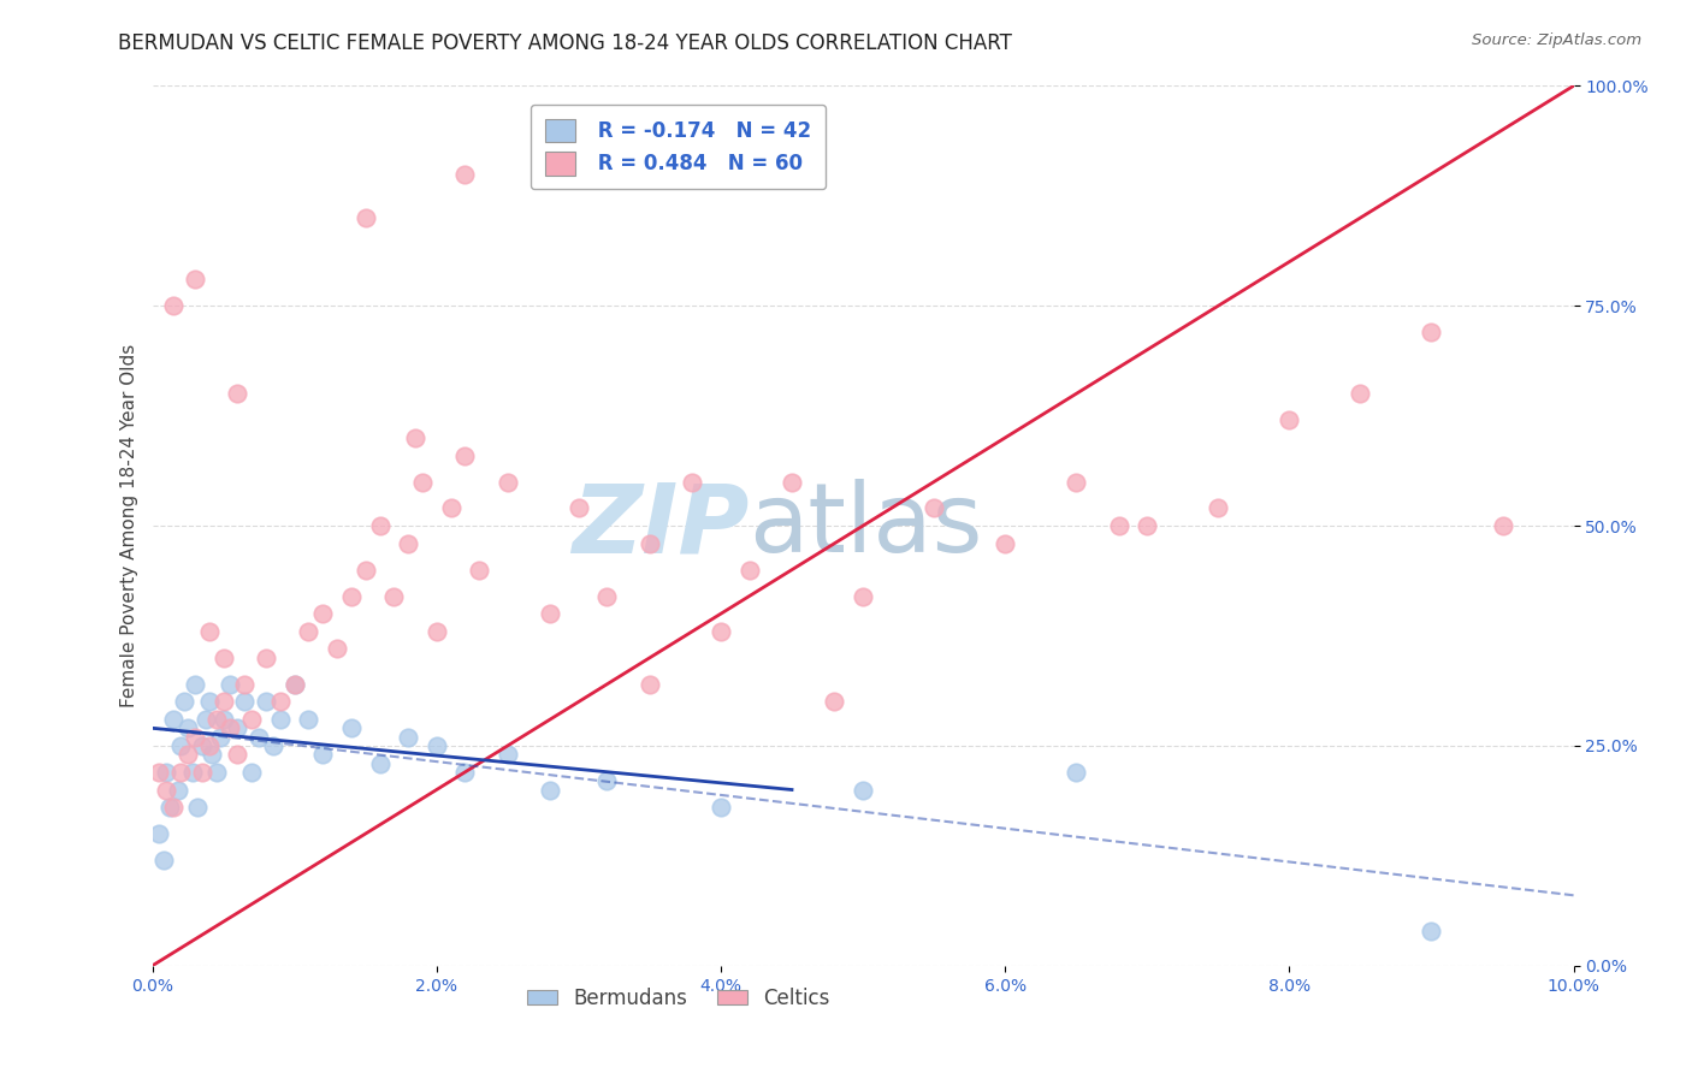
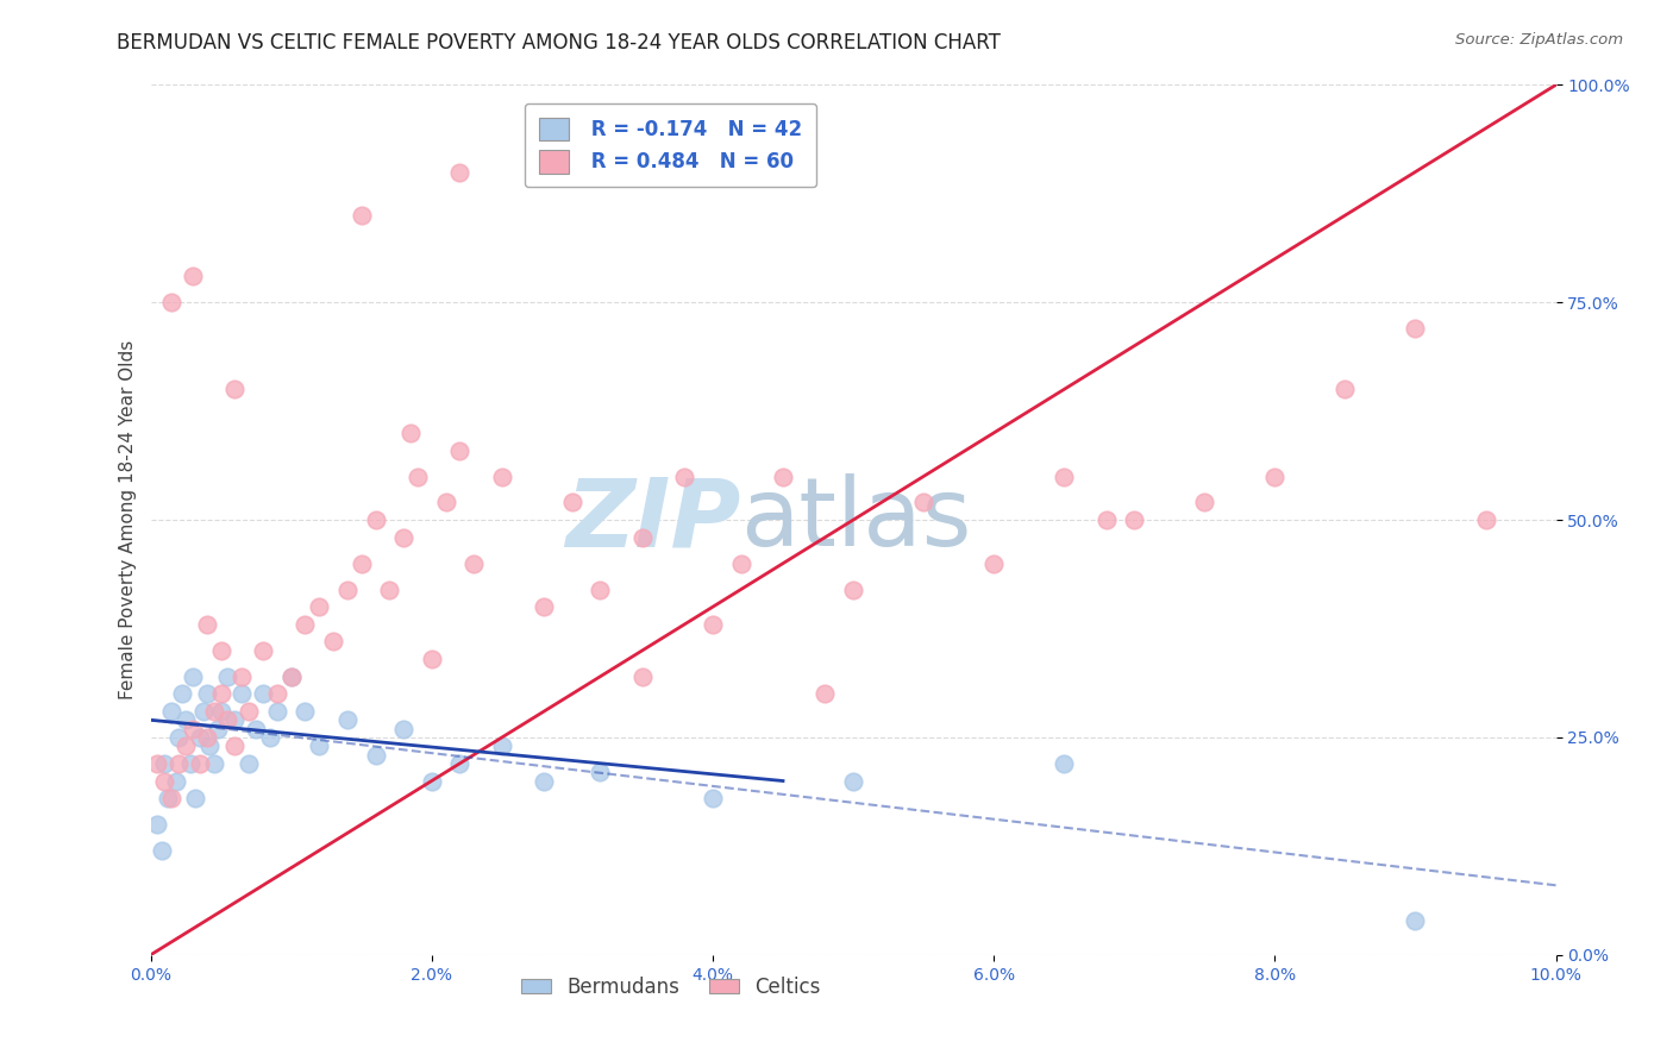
Bermudans/2.0%: 25% -> 20%
Celtics/2.0%: 38% -> 34%
Celtics/6.0%: 48% -> 45%
Celtics/8.0%: 62% -> 55%
